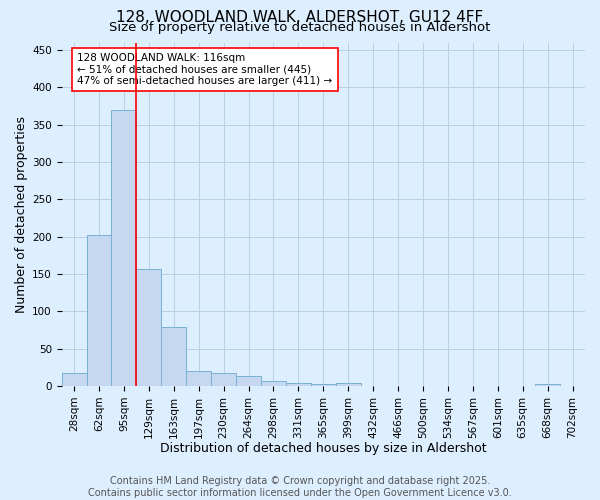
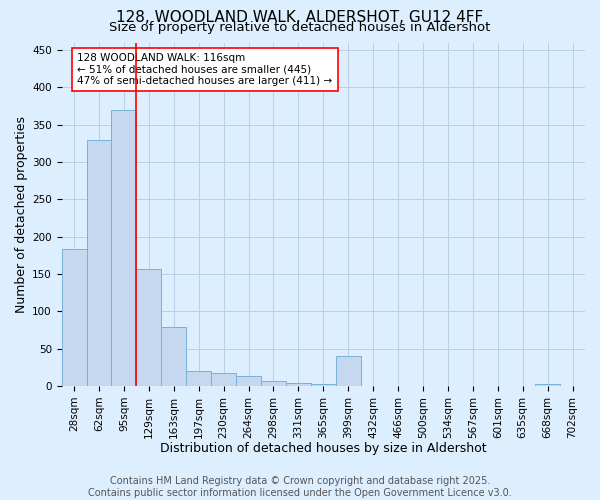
28sqm: 18 -> 184
62sqm: 202 -> 330
399sqm: 4 -> 40
